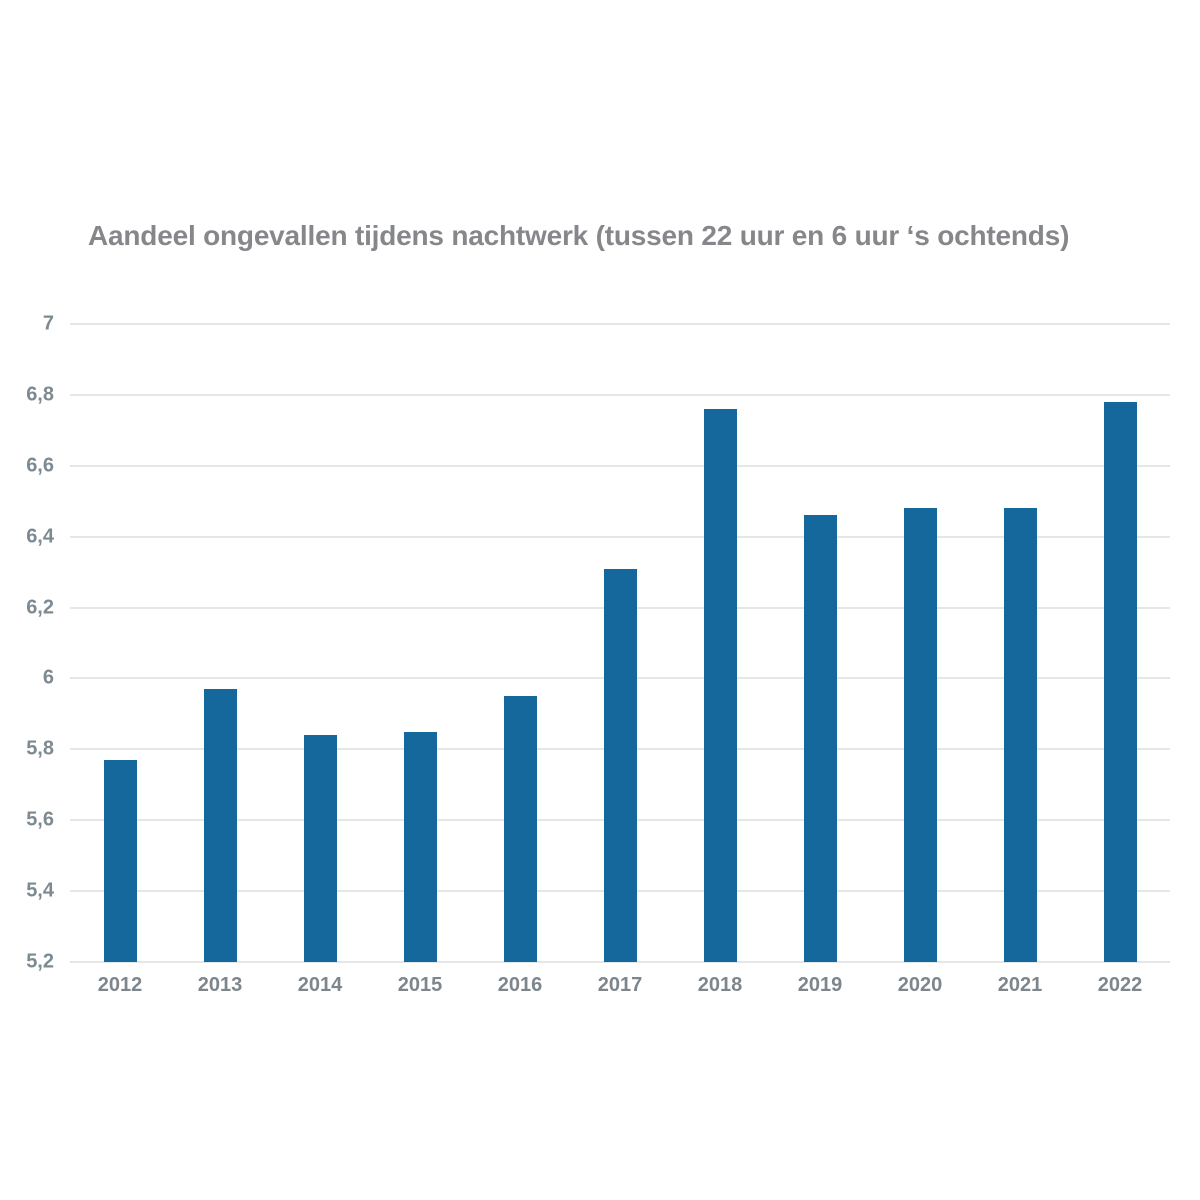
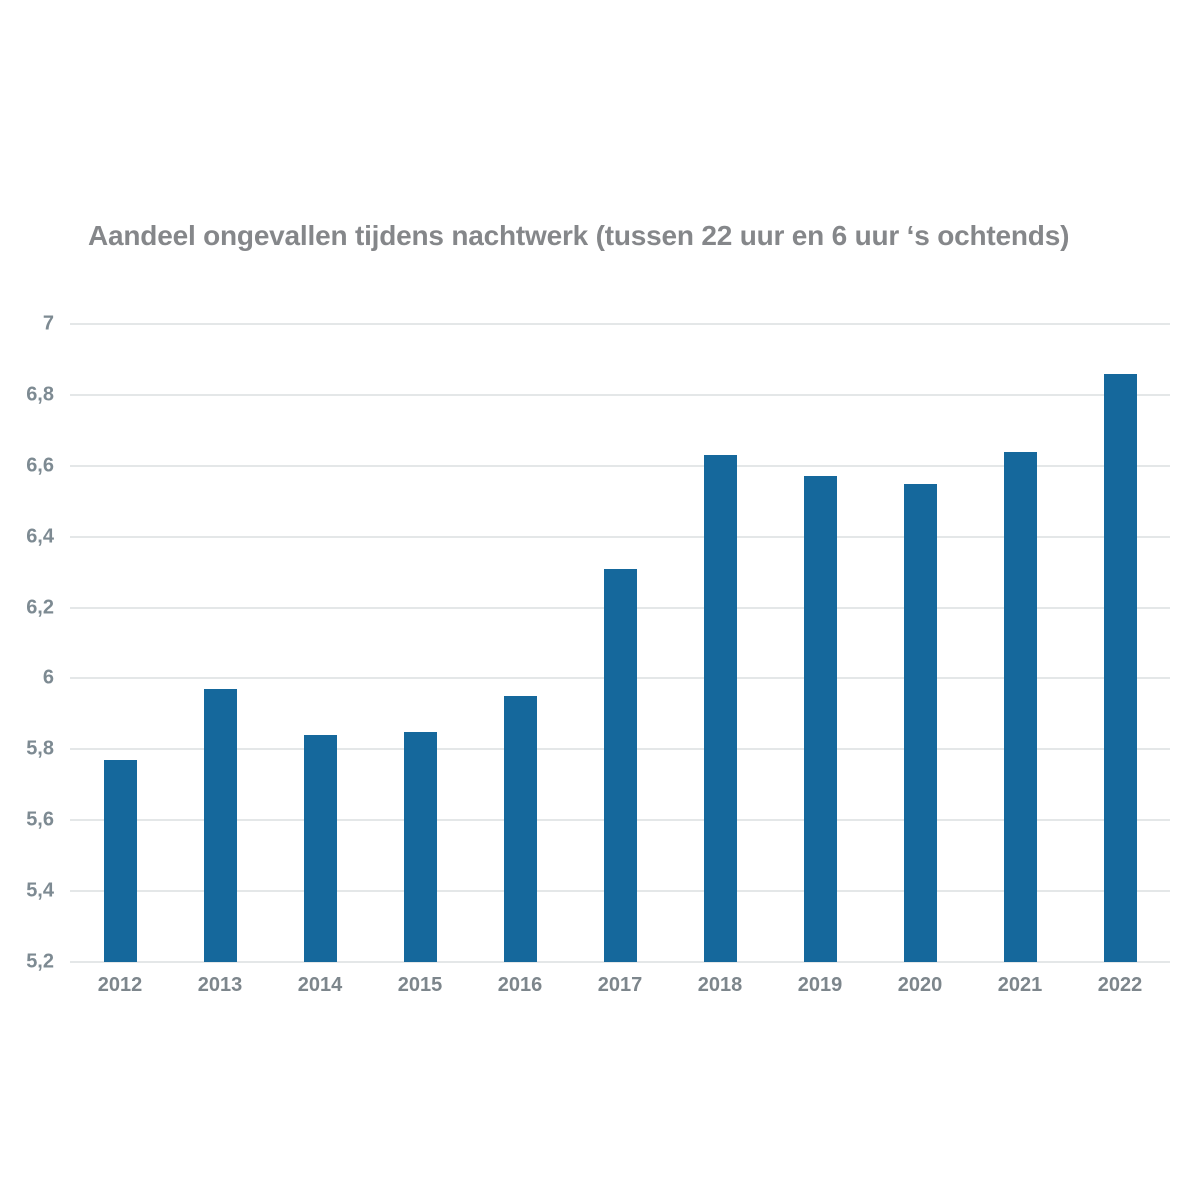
2018: 6,76 -> 6,63
2019: 6,46 -> 6,57
2020: 6,48 -> 6,55
2021: 6,48 -> 6,64
2022: 6,78 -> 6,86
